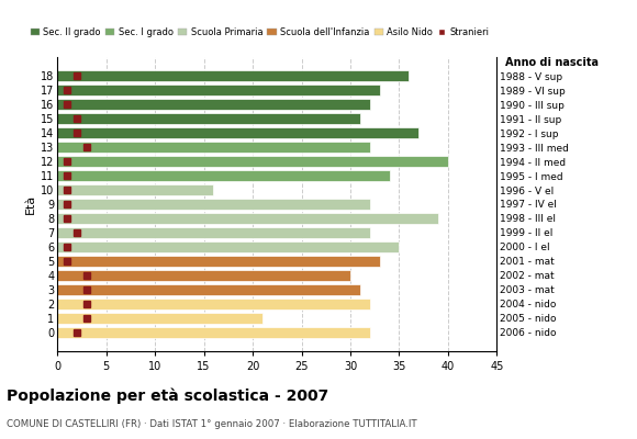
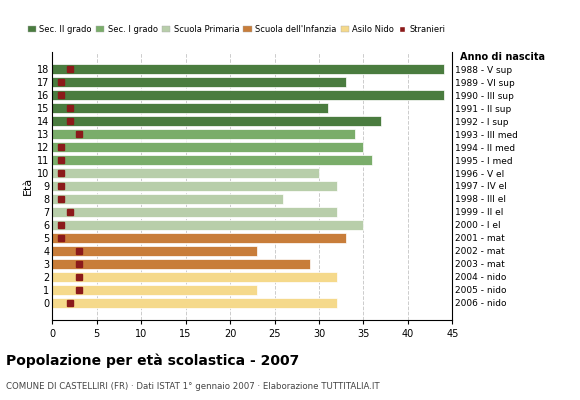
18: 36 -> 44
16: 32 -> 44
13: 32 -> 34
12: 40 -> 35
11: 34 -> 36
10: 16 -> 30
8: 39 -> 26
4: 30 -> 23
3: 31 -> 29
1: 21 -> 23
